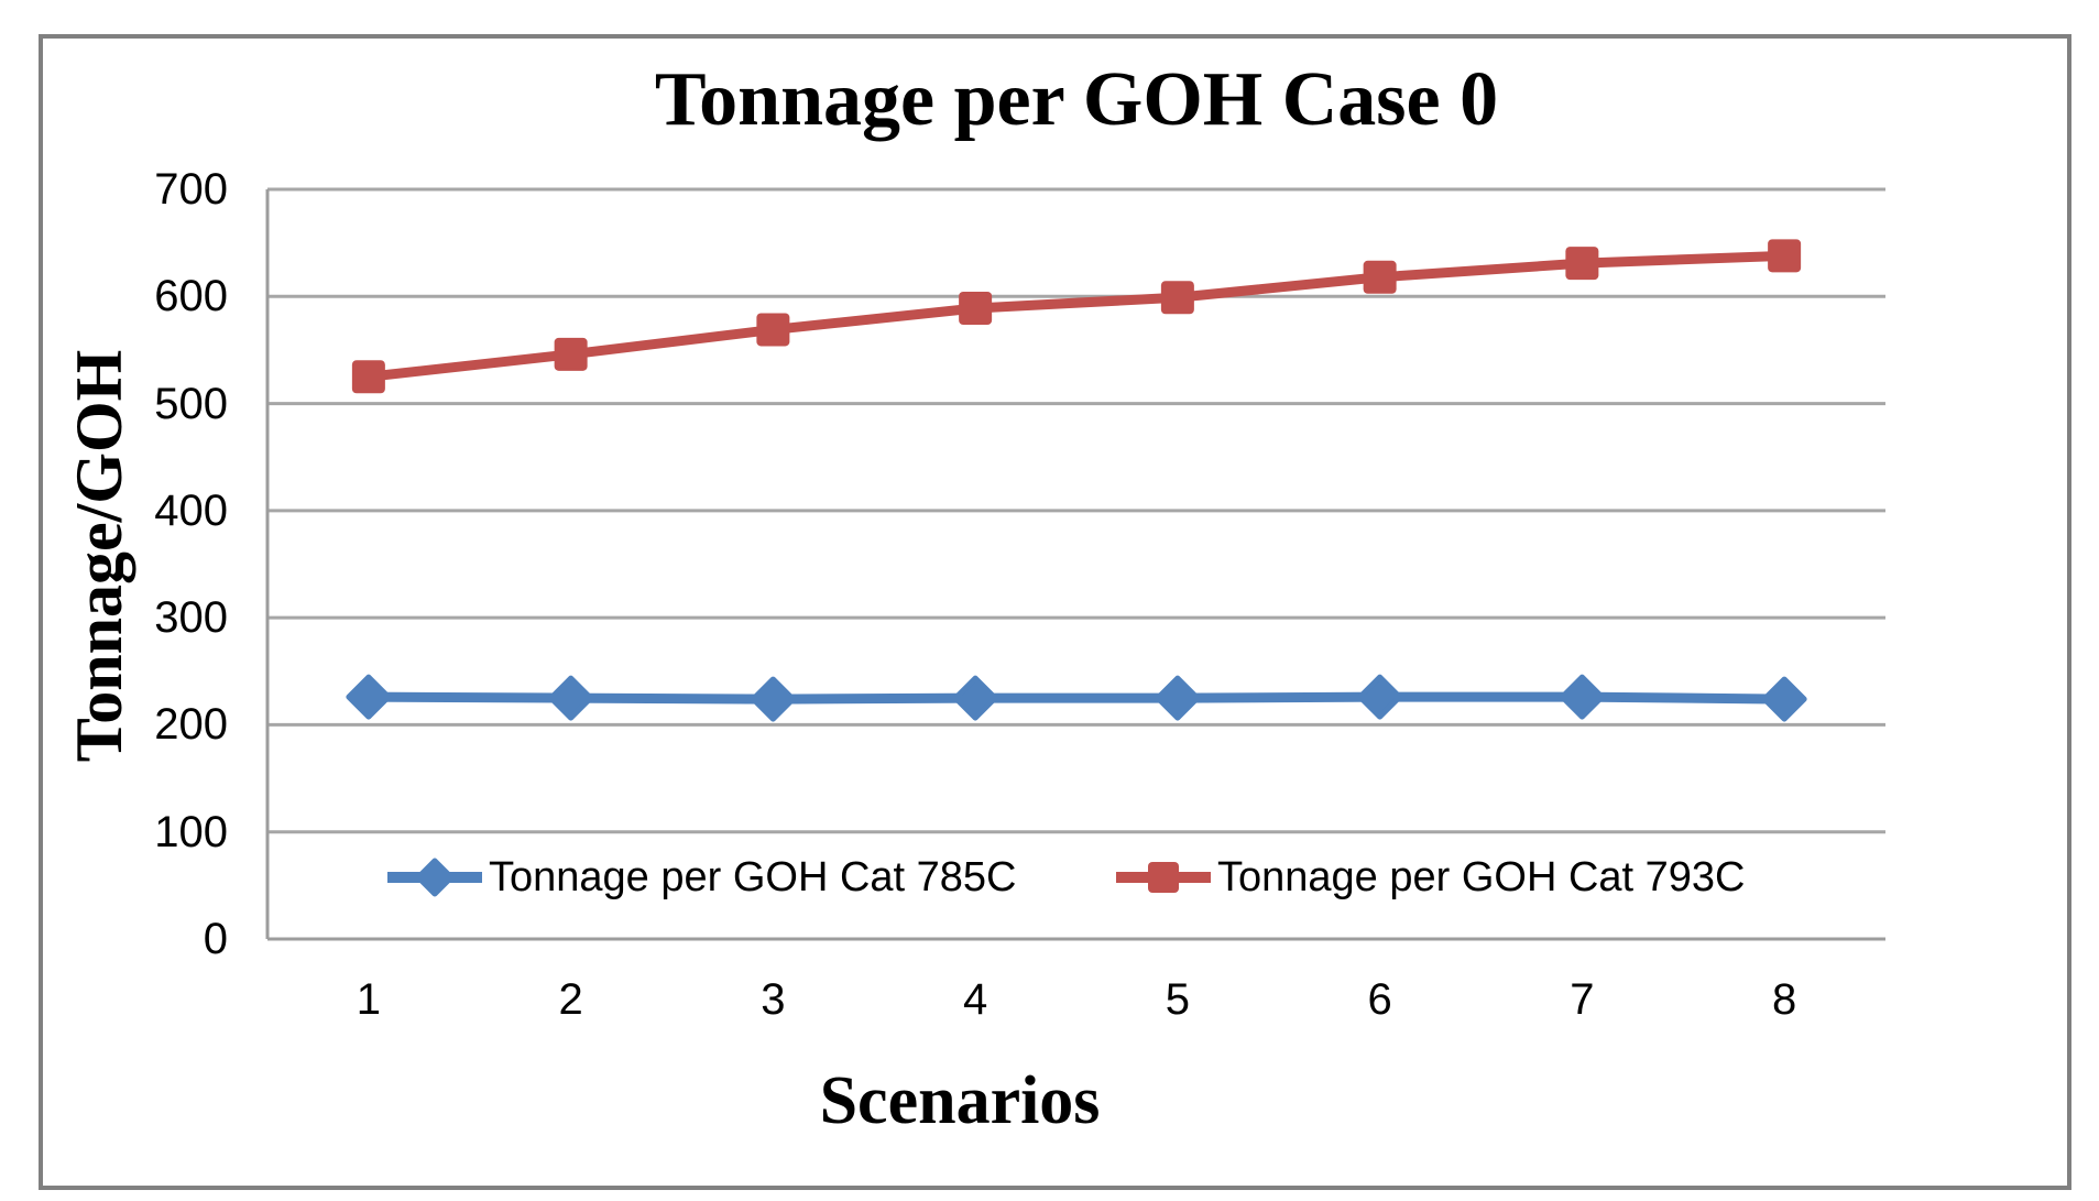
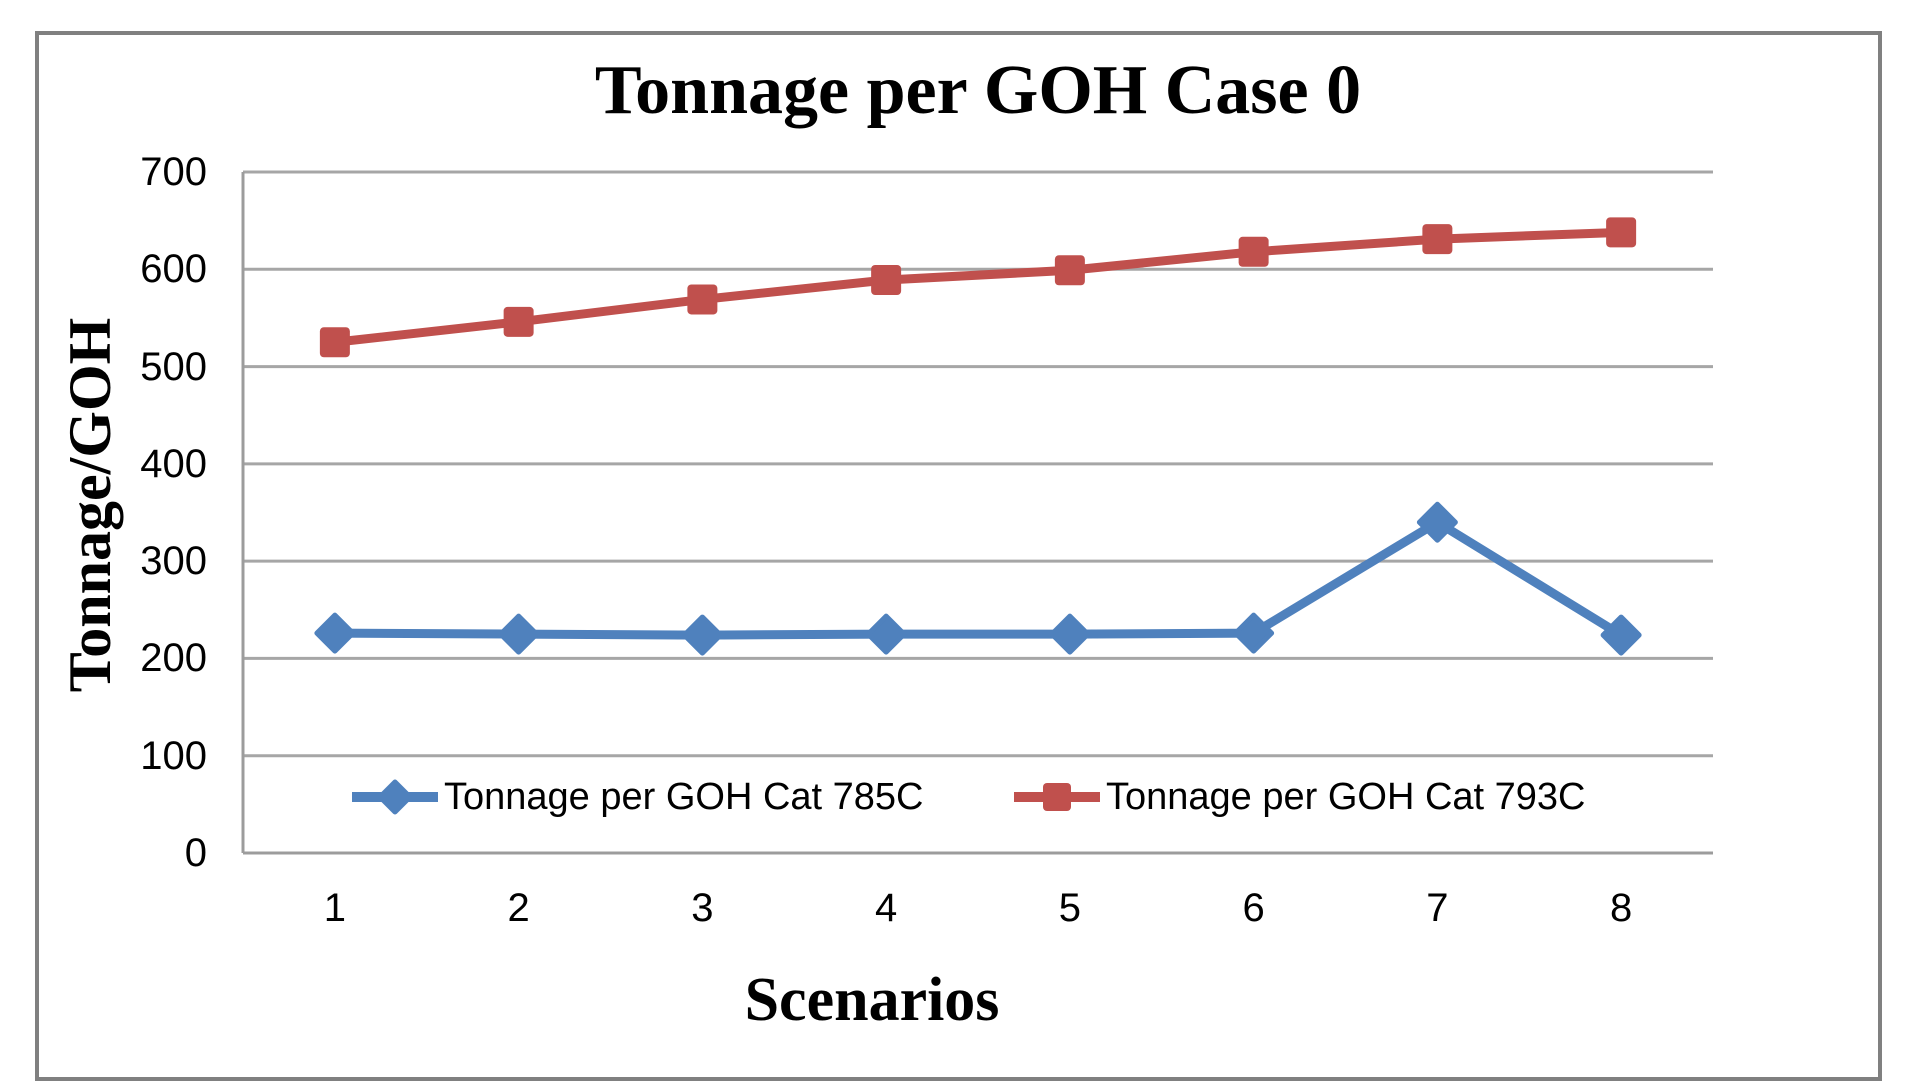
Tonnage per GOH Cat 785C/7: 230 -> 340
